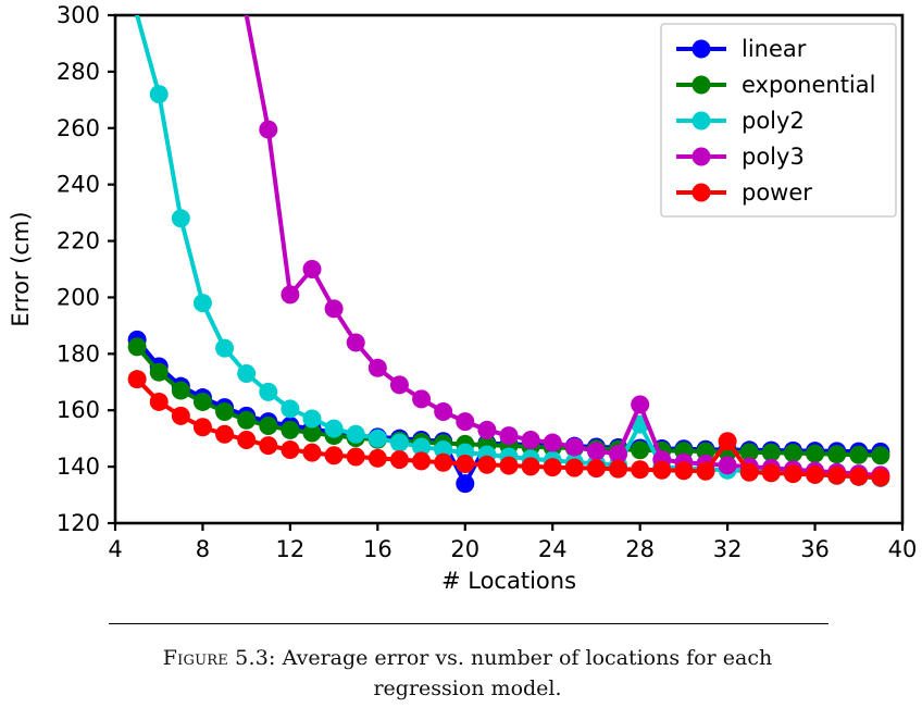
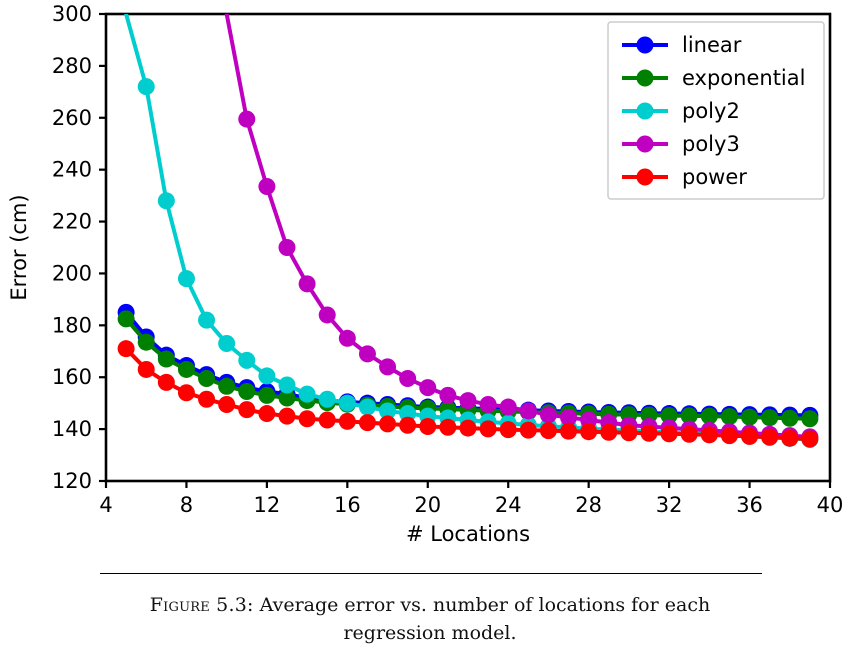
poly3/12: 201 -> 234
linear/20: 134 -> 148
poly2/28: 155 -> 140
poly3/28: 162 -> 144
power/32: 149 -> 138
